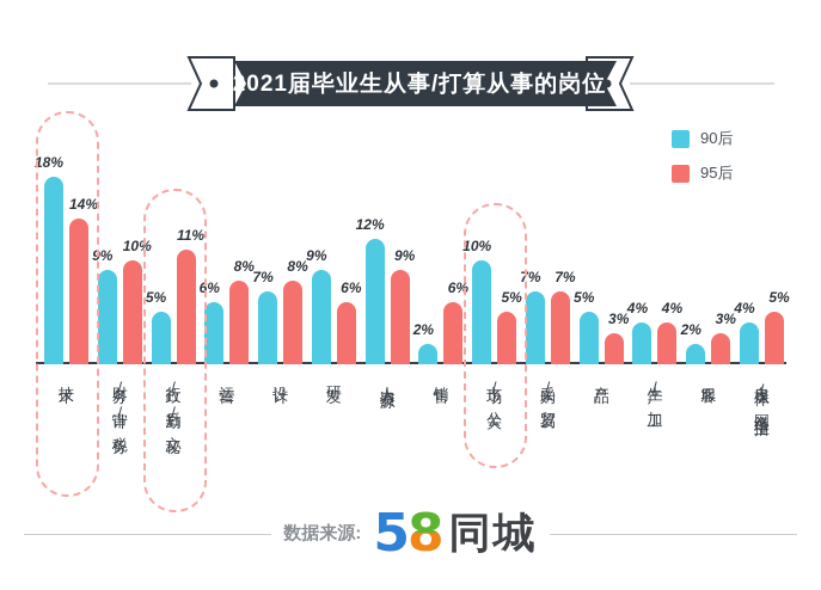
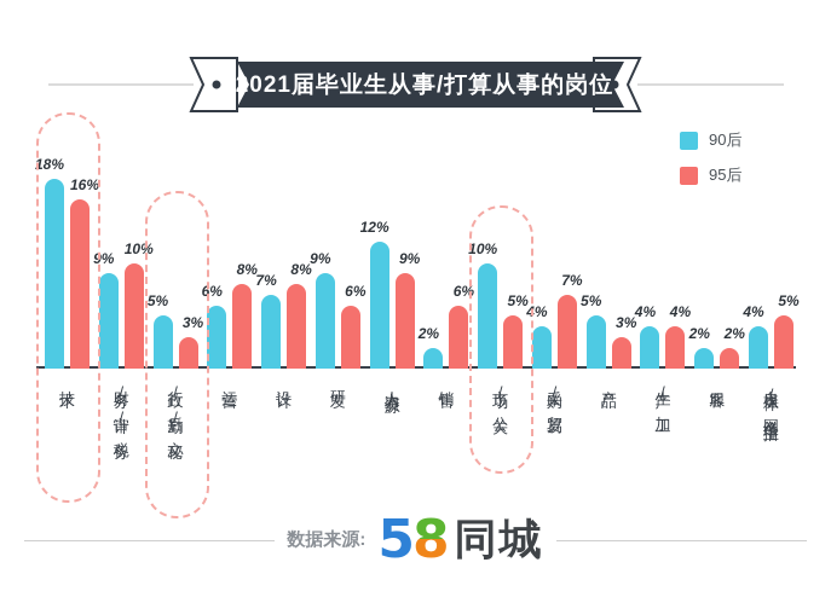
95后/技术: 14% -> 16%
95后/行政/后勤/文秘: 11% -> 3%
90后/采购/贸易: 7% -> 4%
95后/客服: 3% -> 2%
